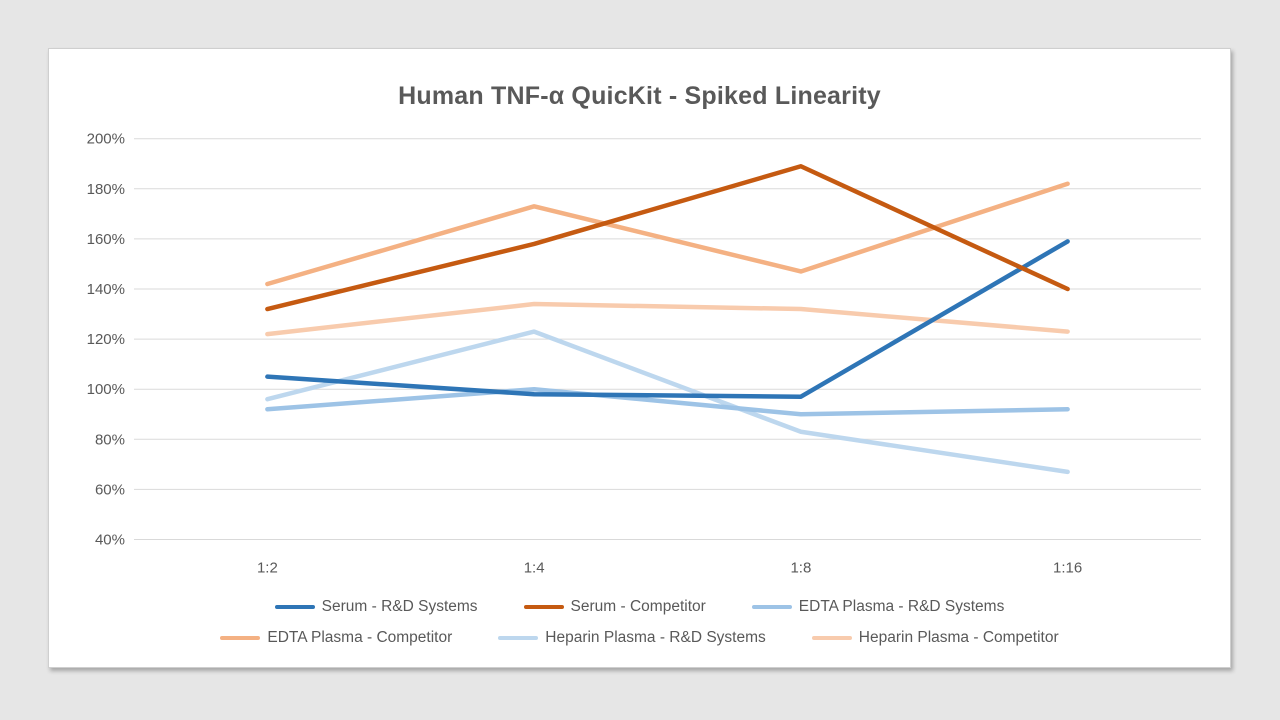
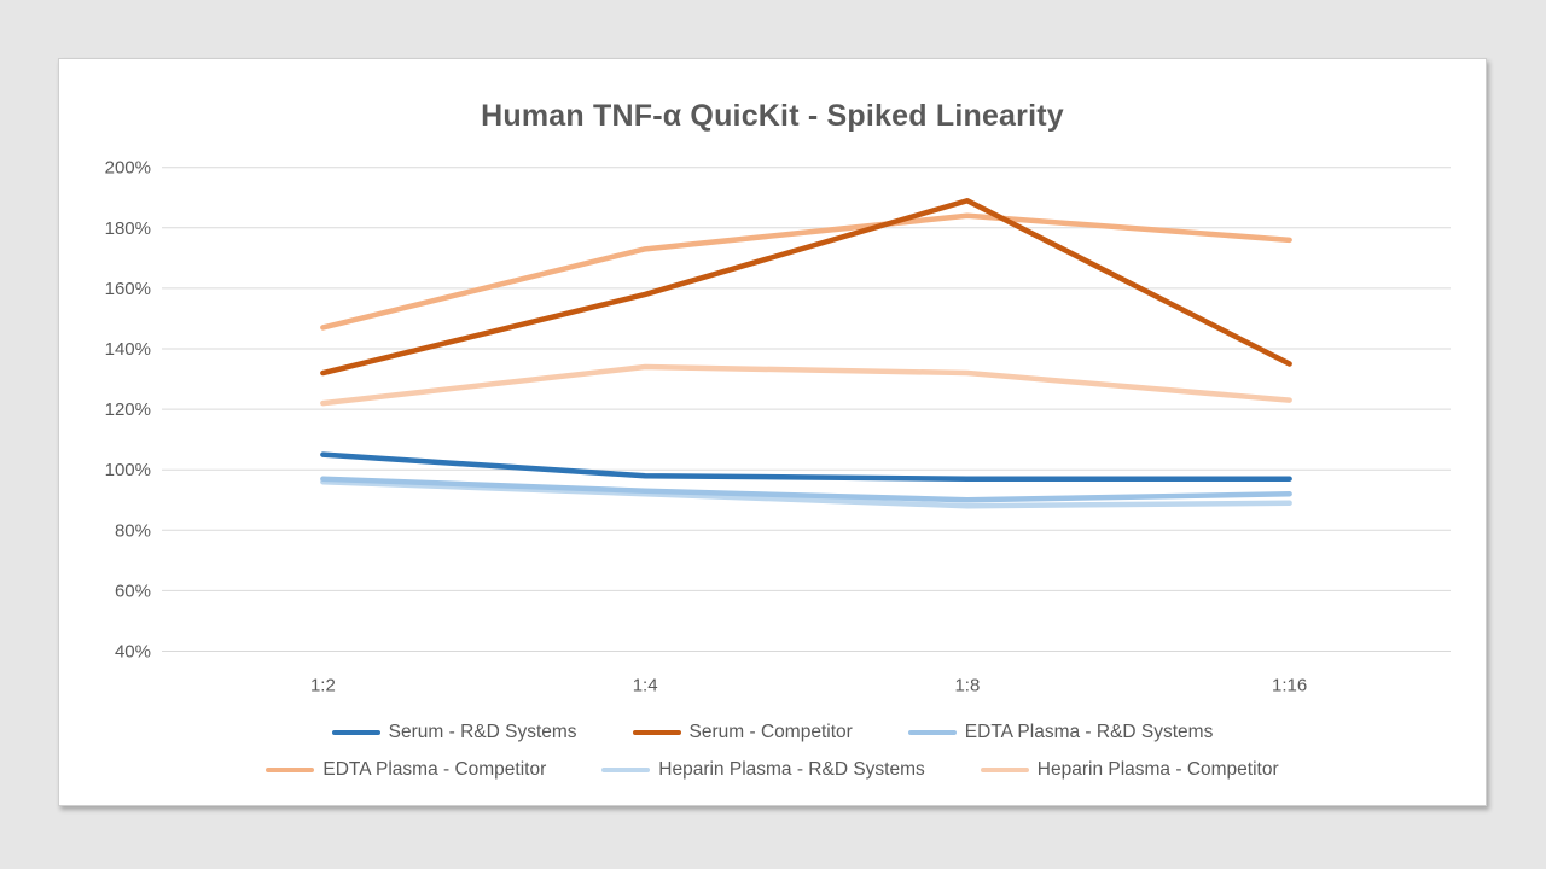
EDTA Plasma - R&D Systems/1:2: 92% -> 97%
EDTA Plasma - Competitor/1:2: 142% -> 147%
EDTA Plasma - R&D Systems/1:4: 100% -> 93%
Heparin Plasma - R&D Systems/1:4: 123% -> 92%
EDTA Plasma - Competitor/1:8: 147% -> 184%
Heparin Plasma - R&D Systems/1:8: 83% -> 88%
Serum - R&D Systems/1:16: 159% -> 97%
Serum - Competitor/1:16: 140% -> 135%
EDTA Plasma - Competitor/1:16: 182% -> 176%
Heparin Plasma - R&D Systems/1:16: 67% -> 89%
